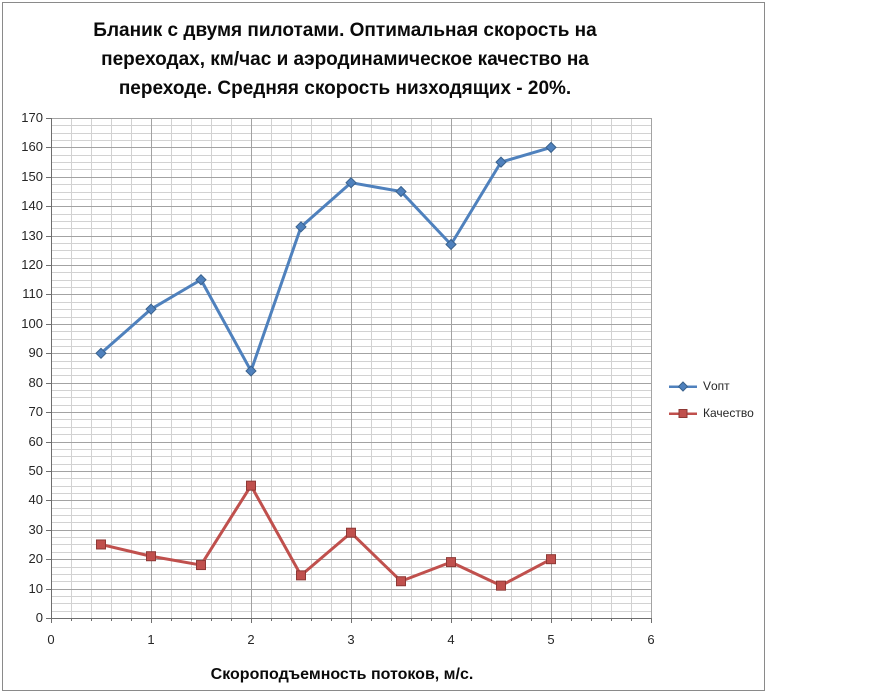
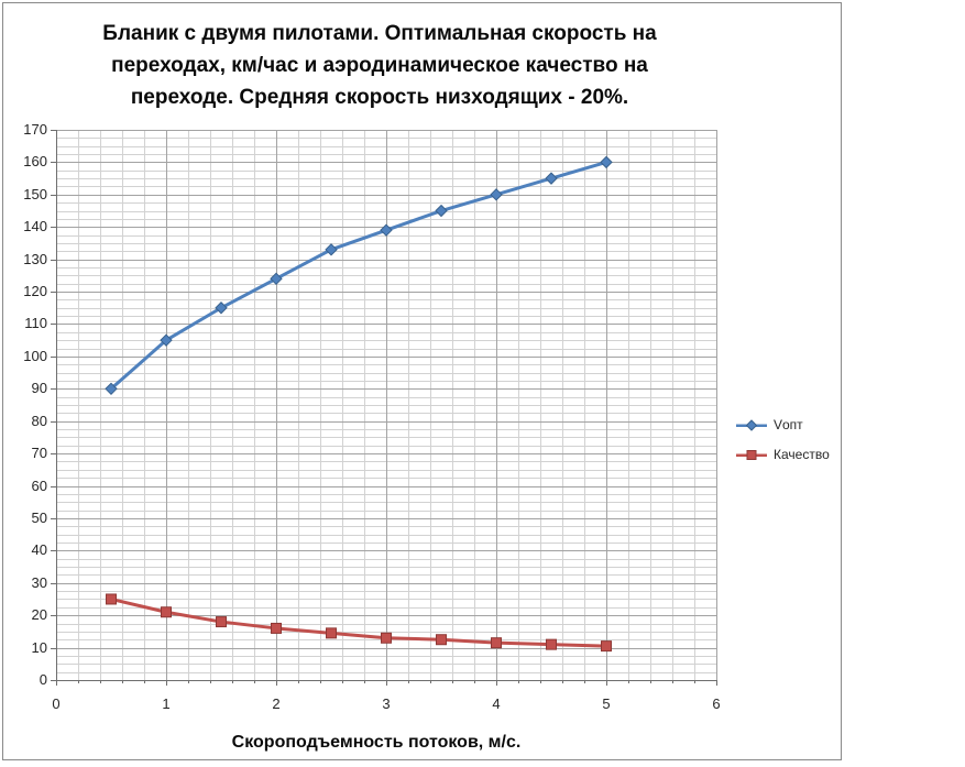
Vопт/2: 84 -> 124
Качество/2: 45 -> 16
Vопт/3: 148 -> 139
Качество/3: 29 -> 13
Vопт/4: 127 -> 150
Качество/4: 19 -> 12
Качество/5: 20 -> 10
